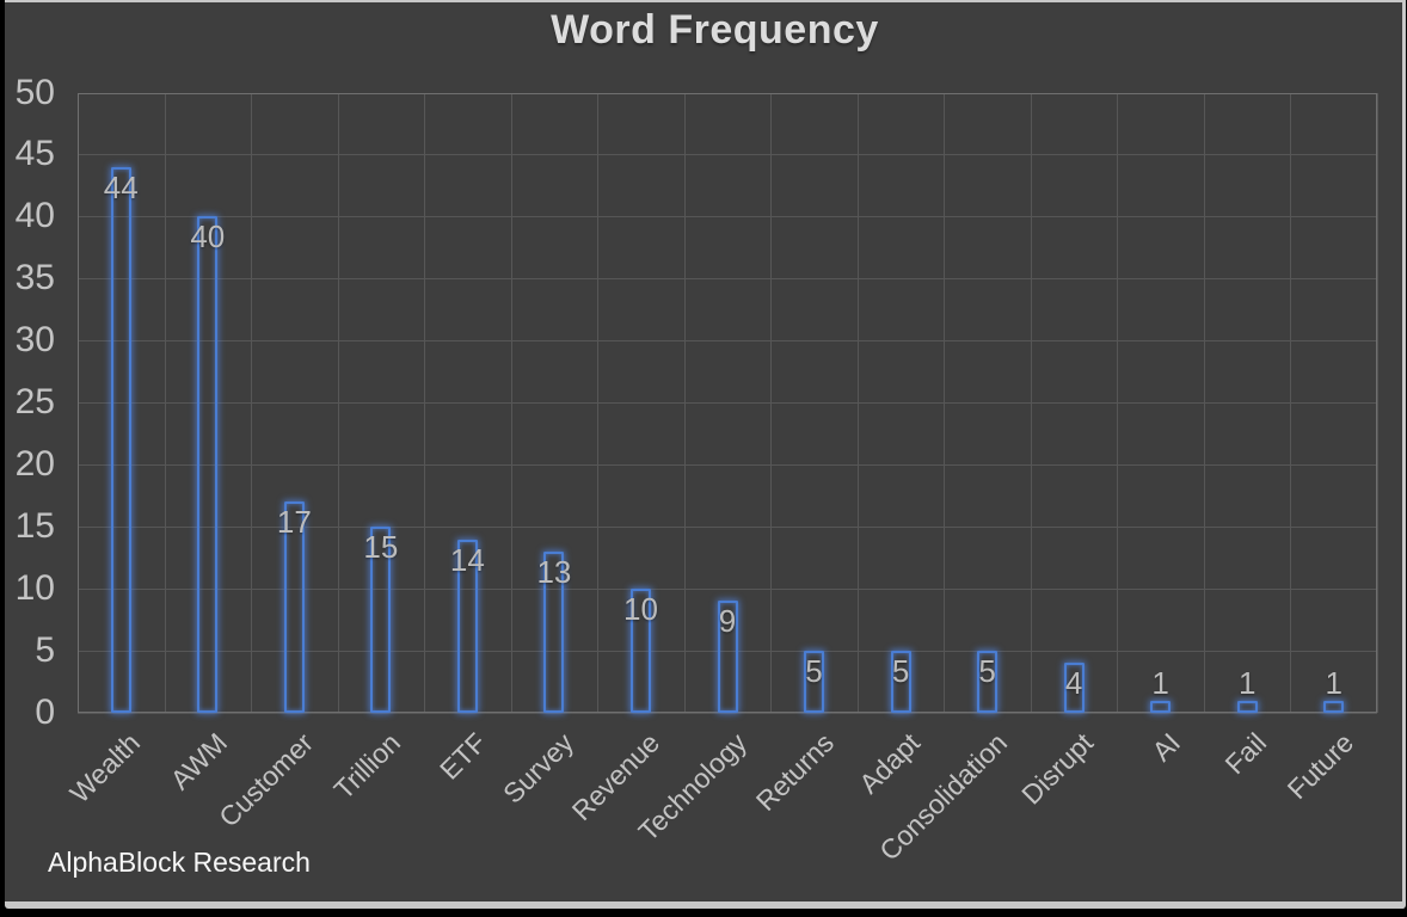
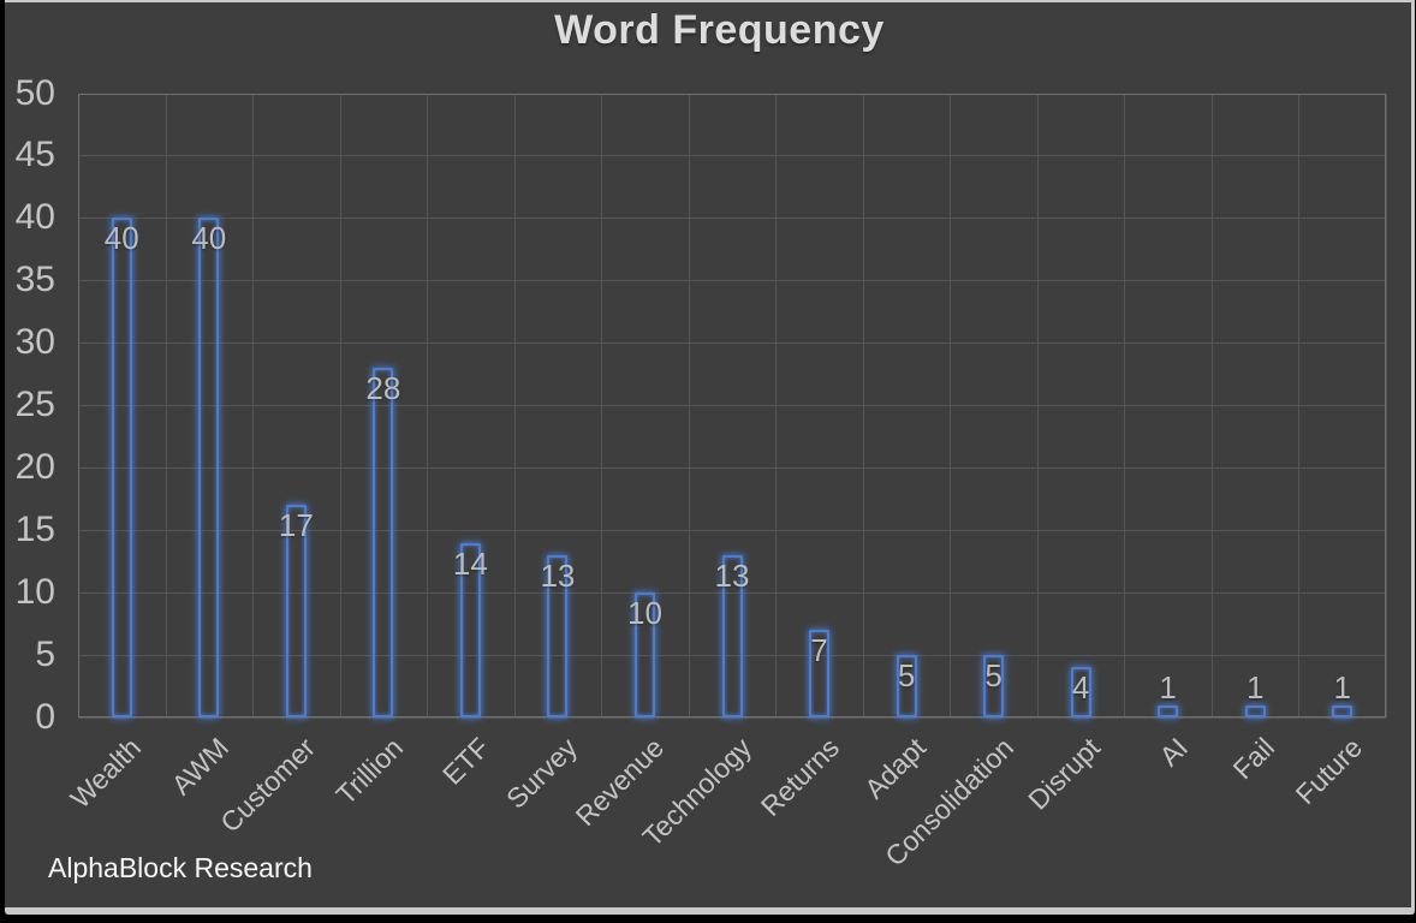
Wealth: 44 -> 40
Trillion: 15 -> 28
Technology: 9 -> 13
Returns: 5 -> 7
